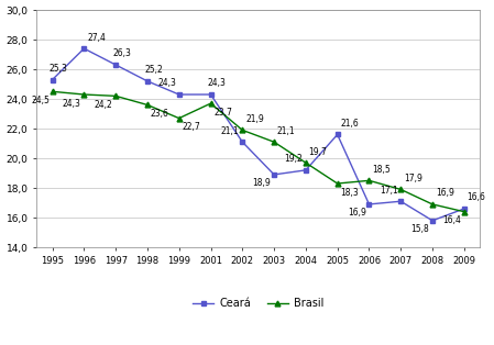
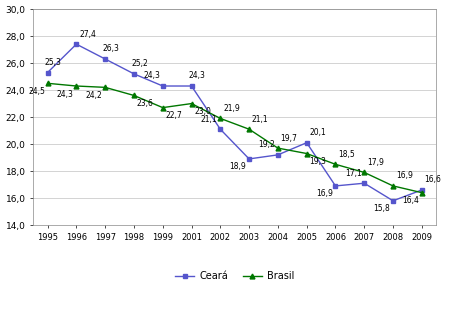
Brasil/2001: 23,7 -> 23,0
Ceará/2005: 21,6 -> 20,1
Brasil/2005: 18,3 -> 19,3
